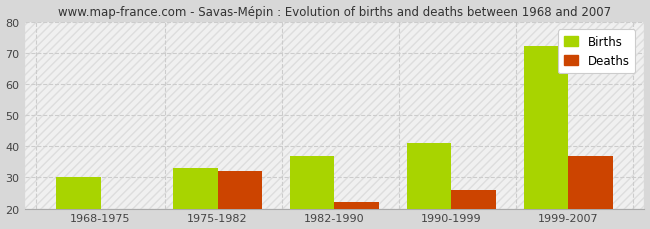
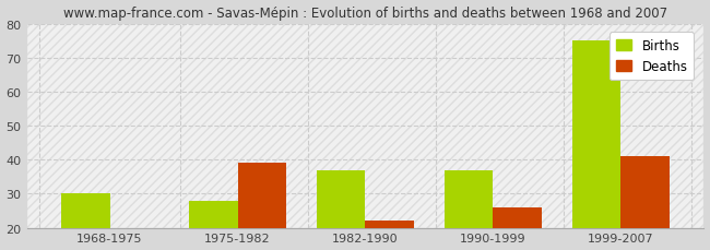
Births/1975-1982: 33 -> 28
Deaths/1975-1982: 32 -> 39
Births/1990-1999: 41 -> 37
Births/1999-2007: 72 -> 75
Deaths/1999-2007: 37 -> 41
